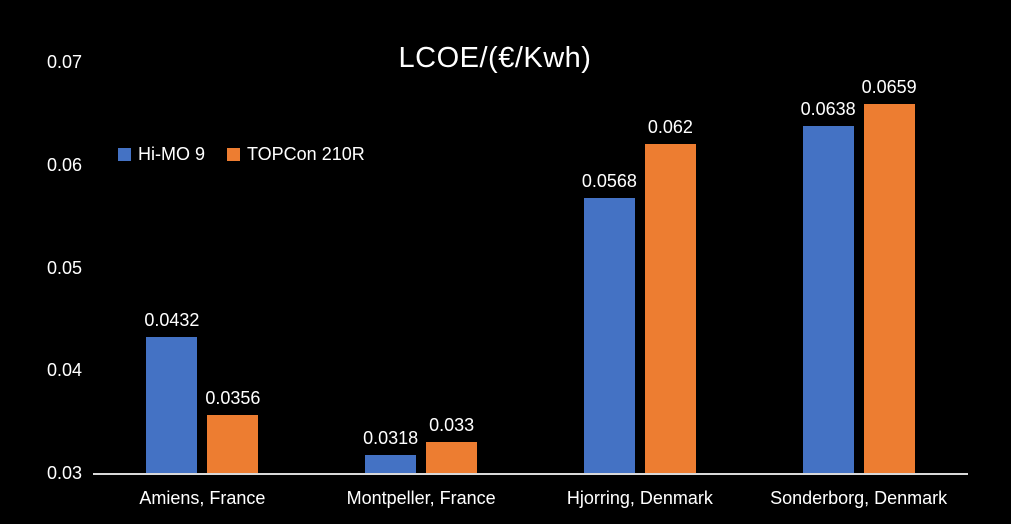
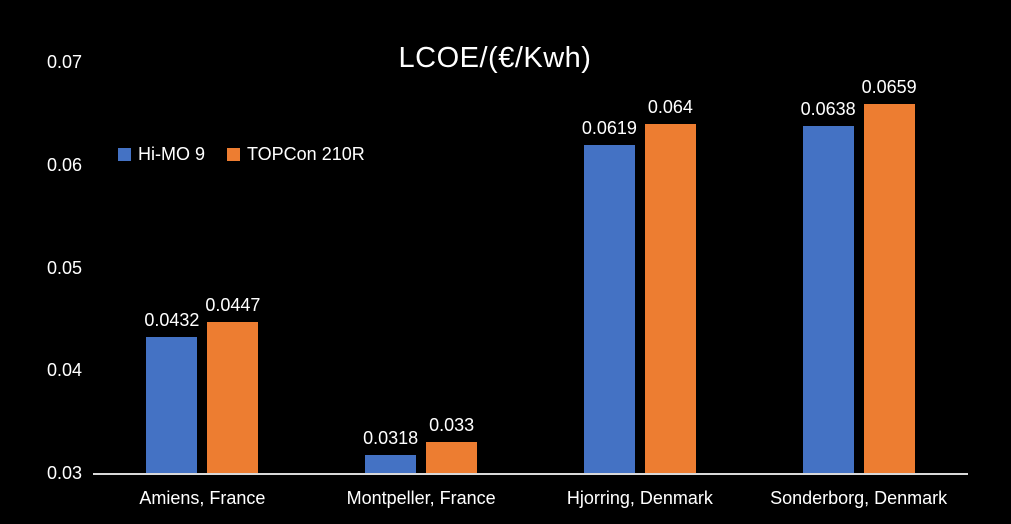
TOPCon 210R/Amiens, France: 0.0356 -> 0.0447
Hi-MO 9/Hjorring, Denmark: 0.0568 -> 0.0619
TOPCon 210R/Hjorring, Denmark: 0.062 -> 0.064
